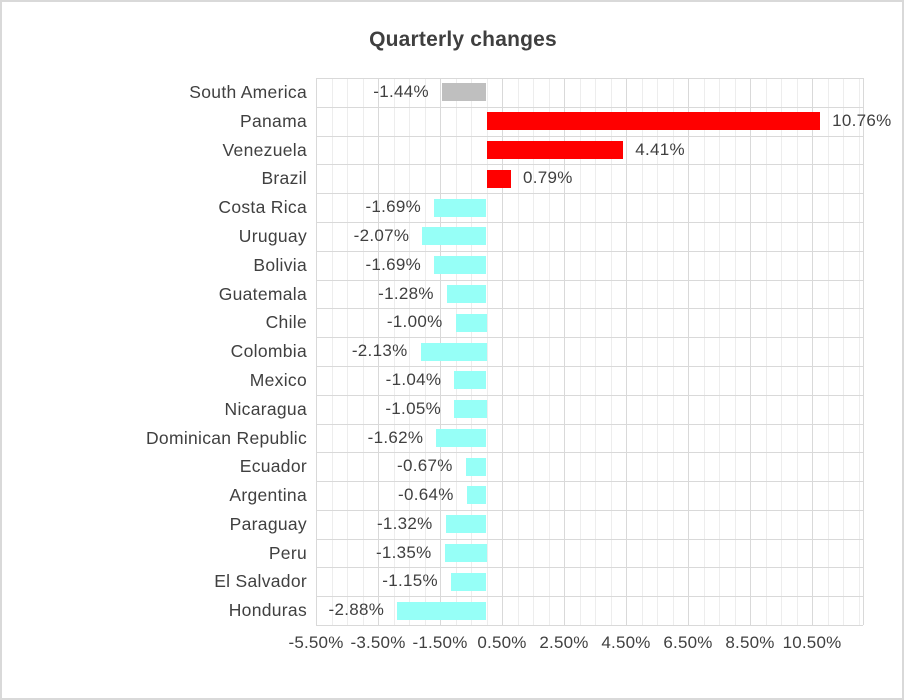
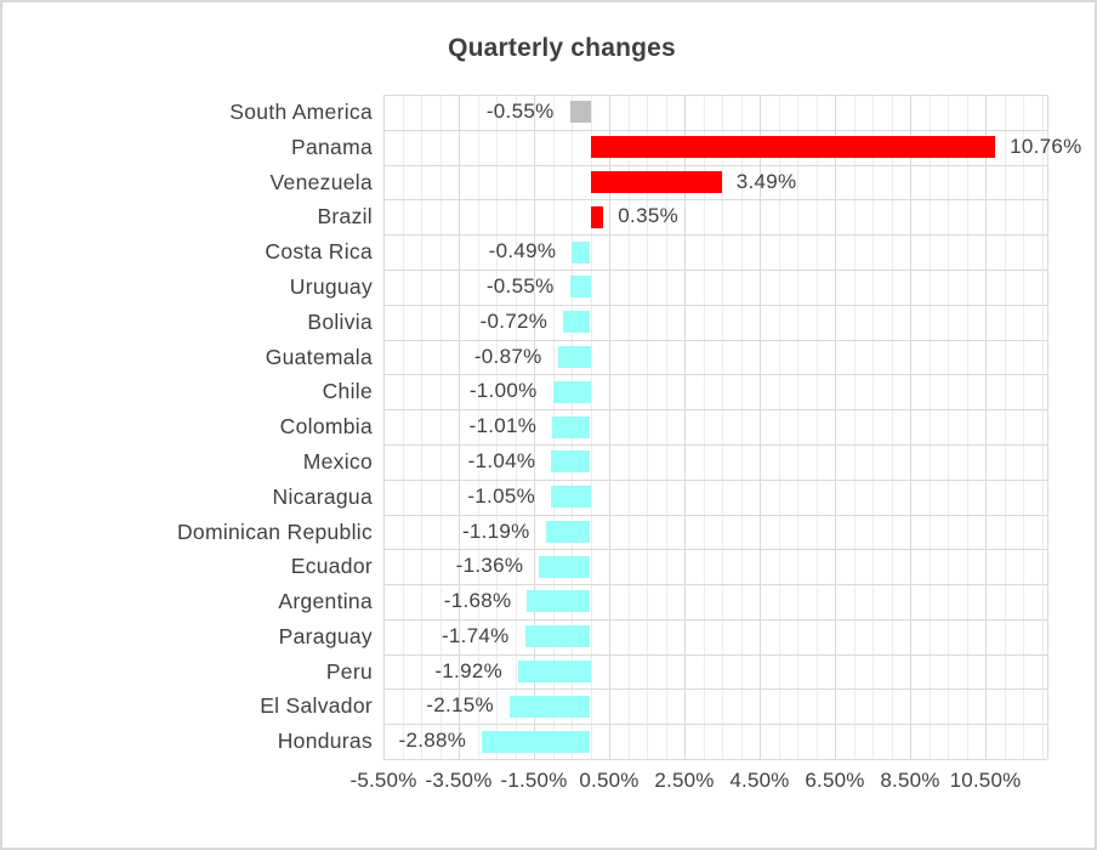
South America: -1.44% -> -0.55%
Venezuela: 4.41% -> 3.49%
Brazil: 0.79% -> 0.35%
Costa Rica: -1.69% -> -0.49%
Uruguay: -2.07% -> -0.55%
Bolivia: -1.69% -> -0.72%
Guatemala: -1.28% -> -0.87%
Colombia: -2.13% -> -1.01%
Dominican Republic: -1.62% -> -1.19%
Ecuador: -0.67% -> -1.36%
Argentina: -0.64% -> -1.68%
Paraguay: -1.32% -> -1.74%
Peru: -1.35% -> -1.92%
El Salvador: -1.15% -> -2.15%
